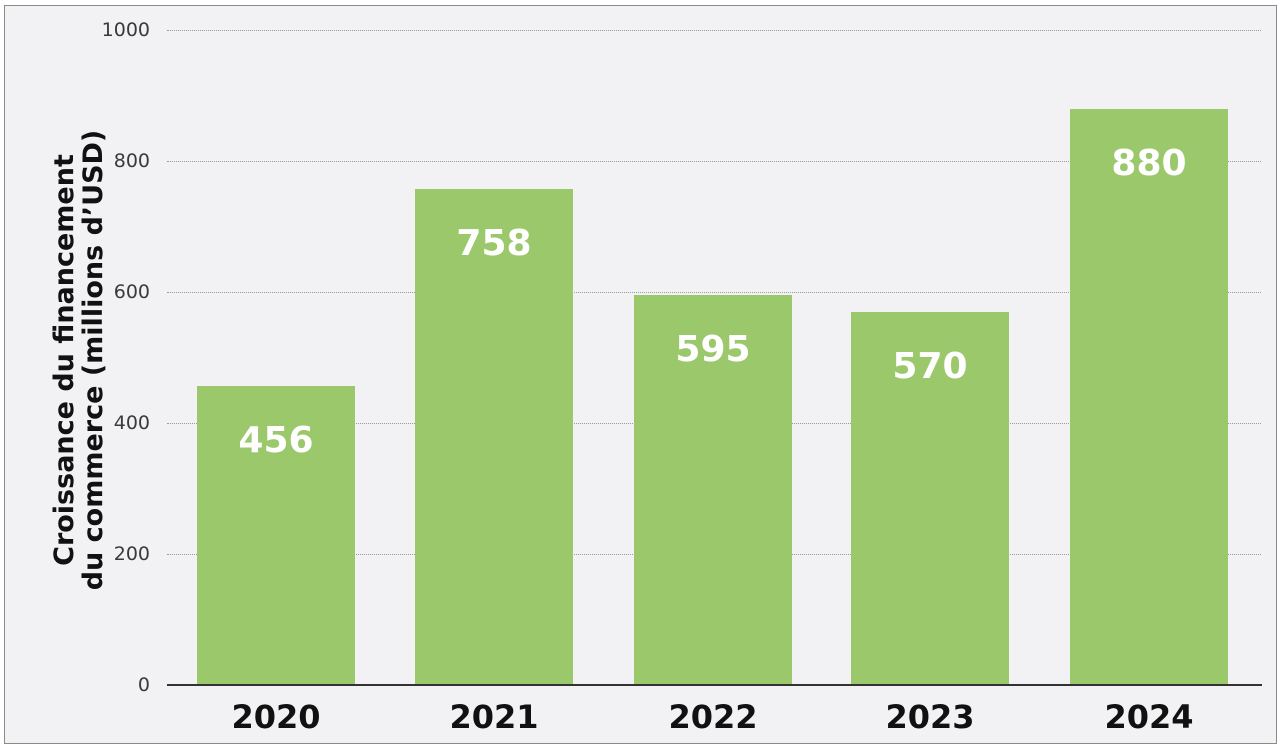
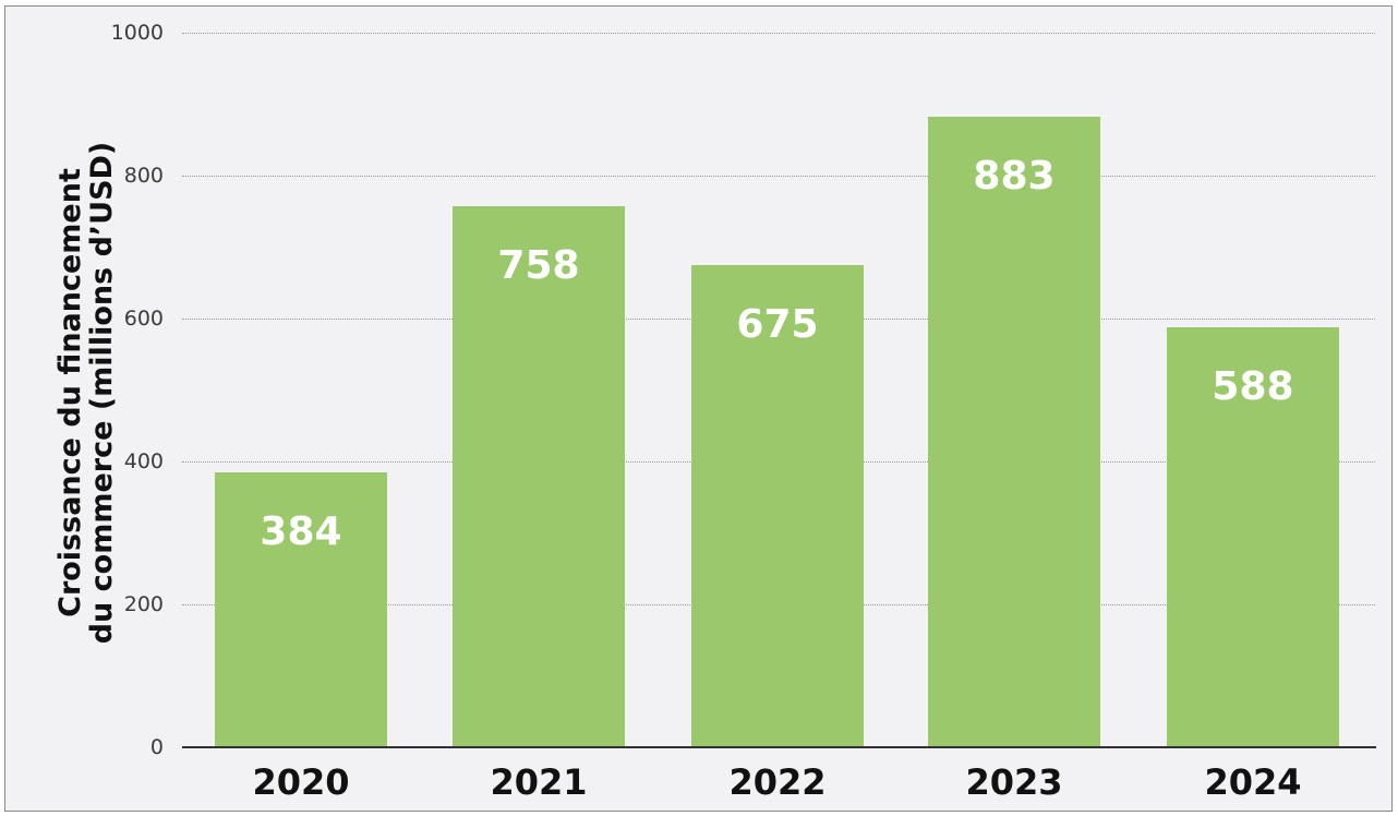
2020: 456 -> 384
2022: 595 -> 675
2023: 570 -> 883
2024: 880 -> 588
